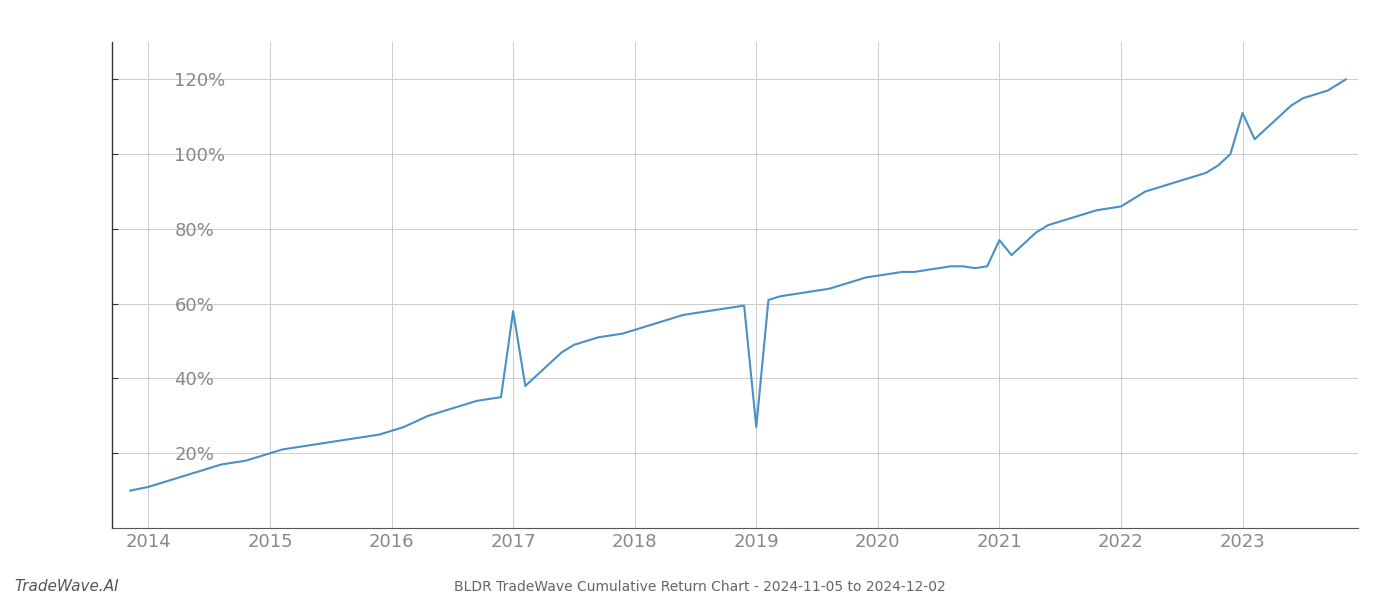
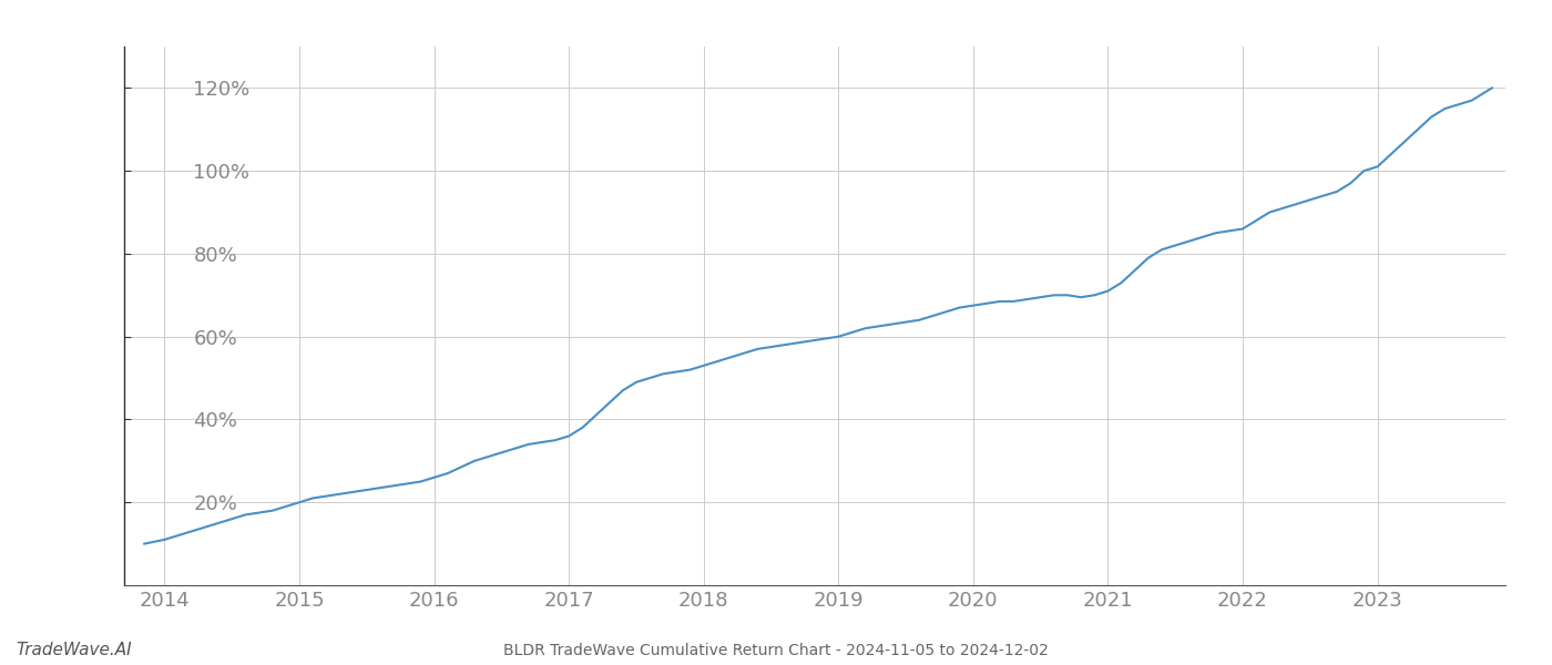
2017: 58.0% -> 36.0%
2019: 27.0% -> 60.0%
2021: 77.0% -> 71.0%
2023: 111.0% -> 101.0%
